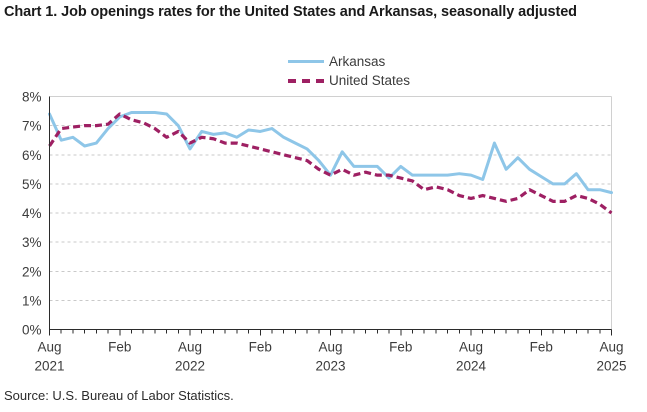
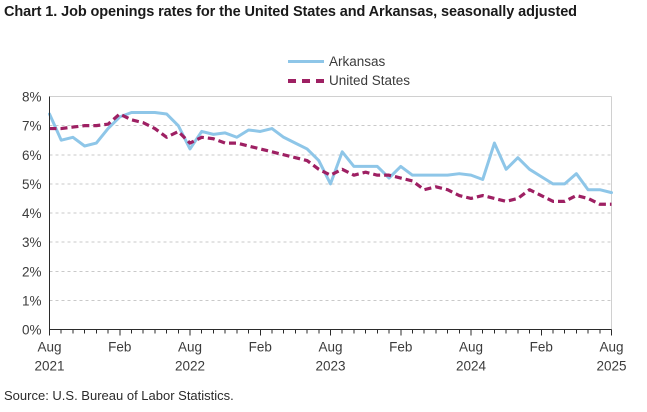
United States/Aug 2021: 6.3% -> 6.9%
Arkansas/Aug 2023: 5.3% -> 5.0%
United States/Aug 2025: 4.0% -> 4.3%
